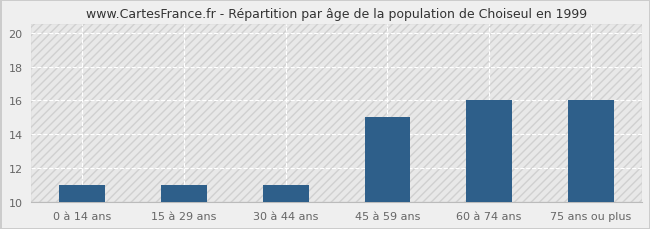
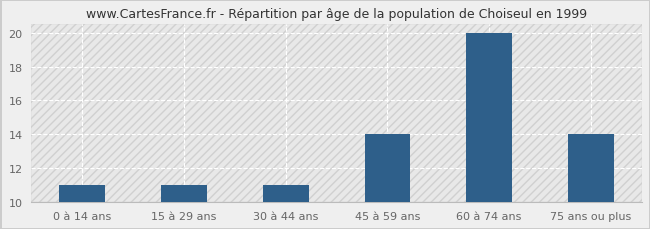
45 à 59 ans: 15 -> 14
60 à 74 ans: 16 -> 20
75 ans ou plus: 16 -> 14
